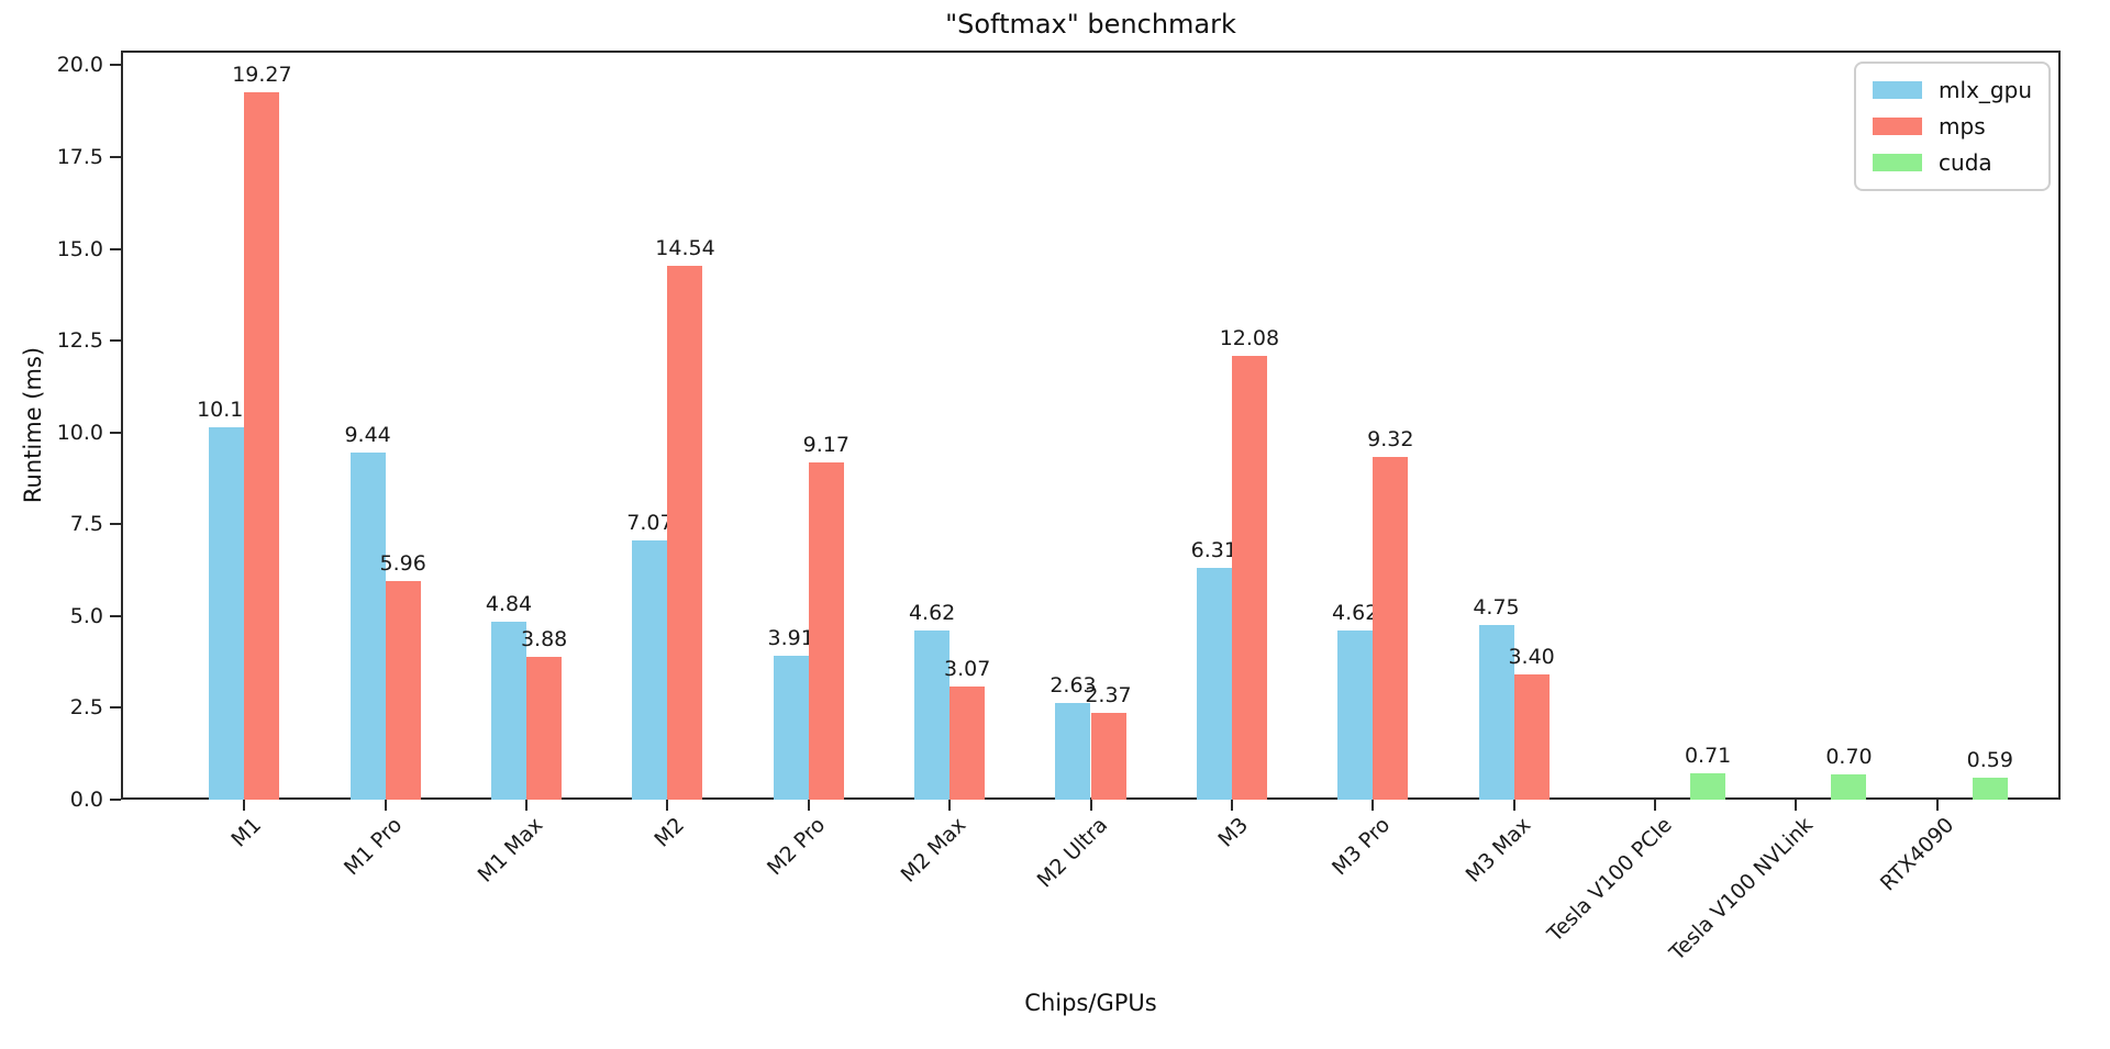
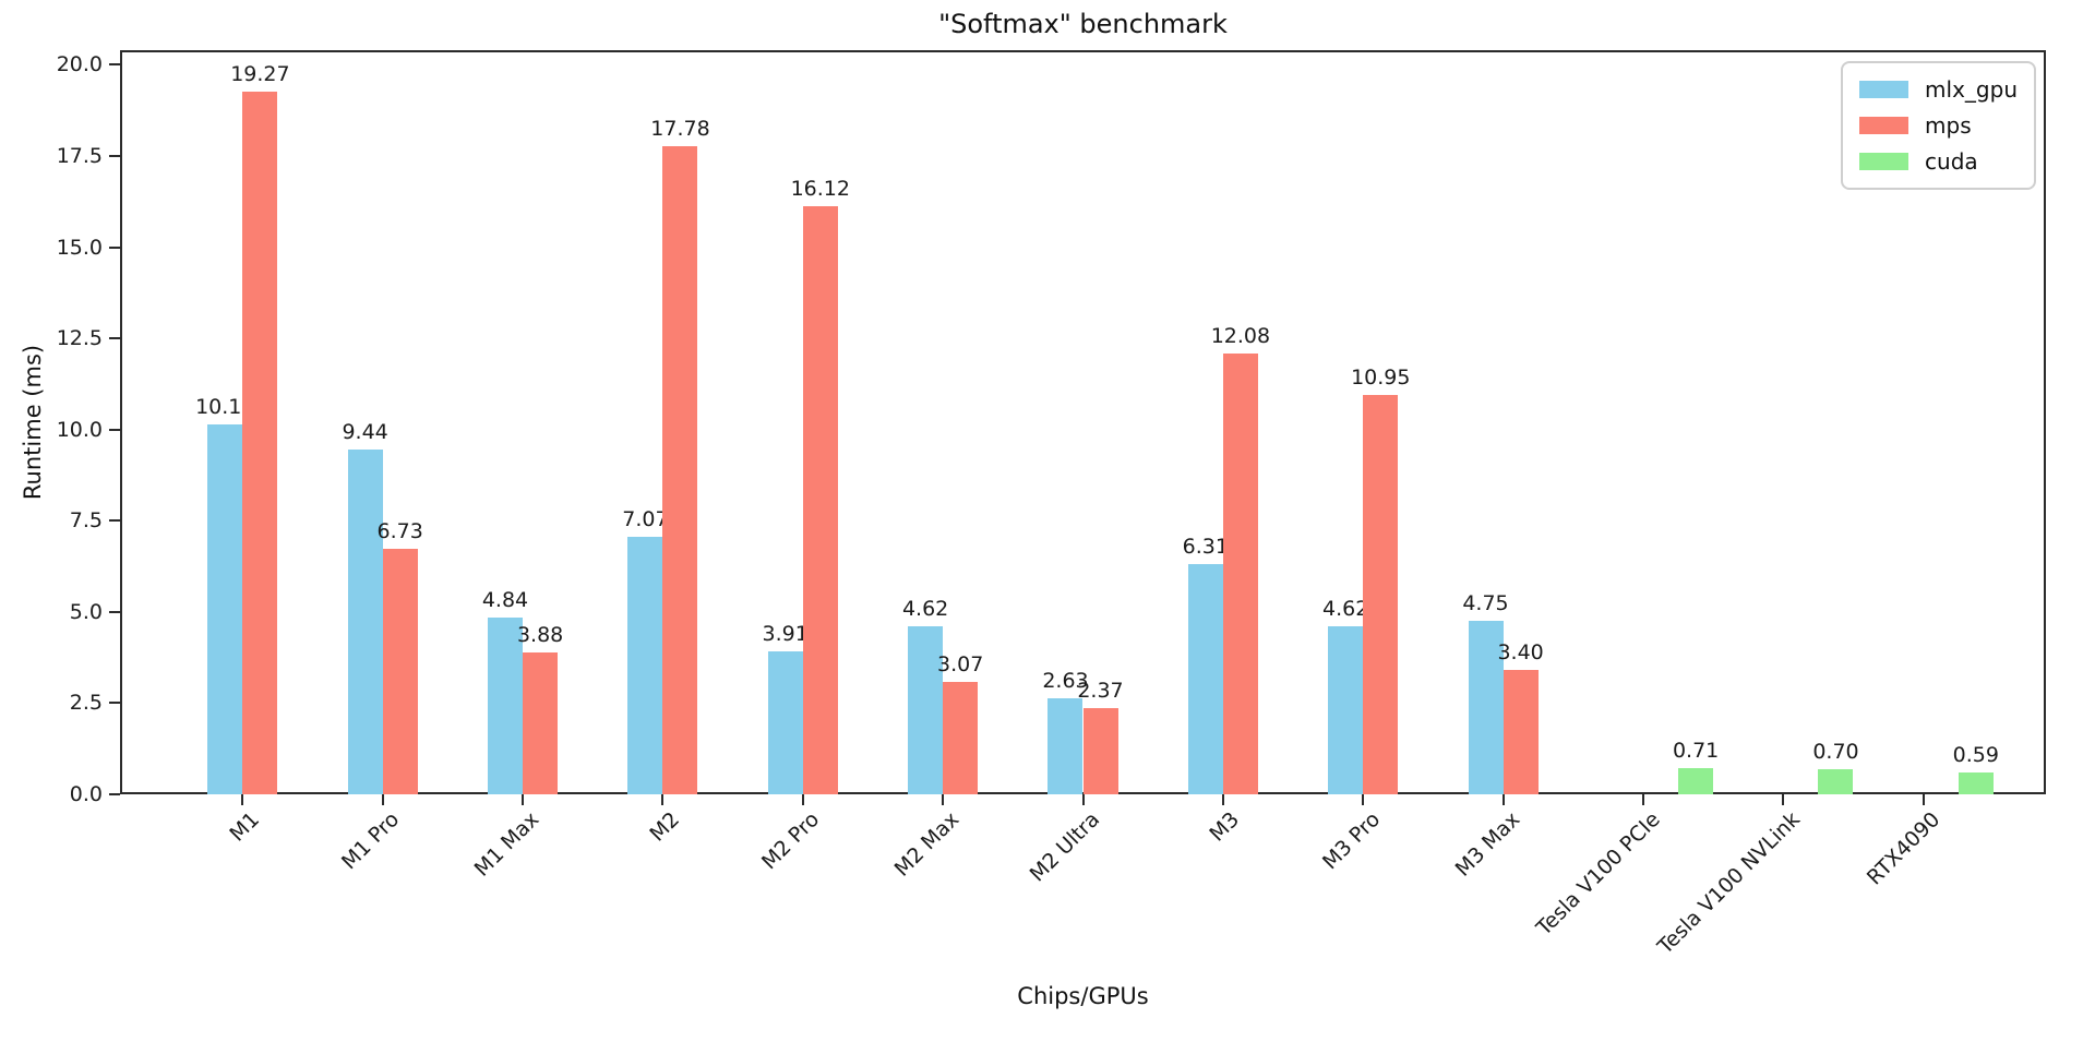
mps/M1 Pro: 5.96 -> 6.73
mps/M2: 14.54 -> 17.78
mps/M2 Pro: 9.17 -> 16.12
mps/M3 Pro: 9.32 -> 10.95
